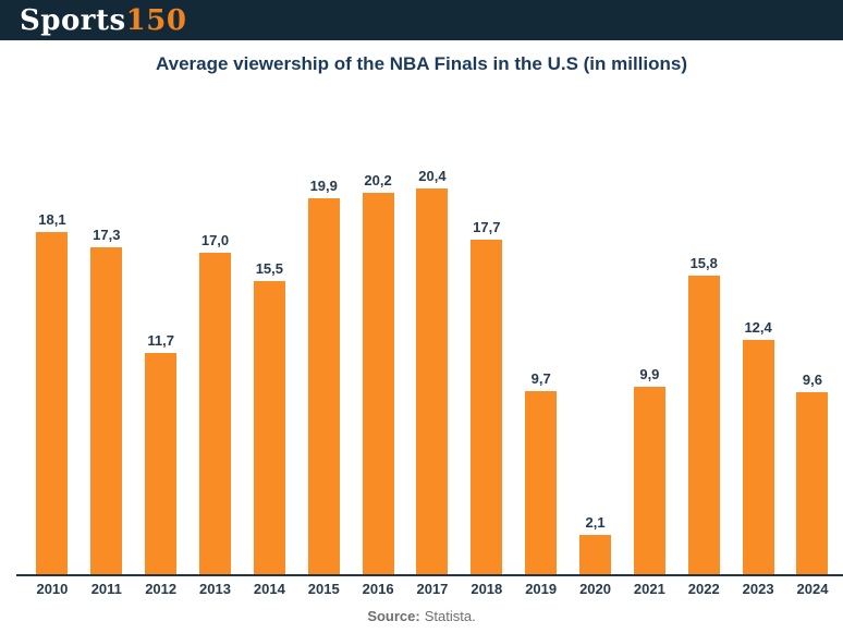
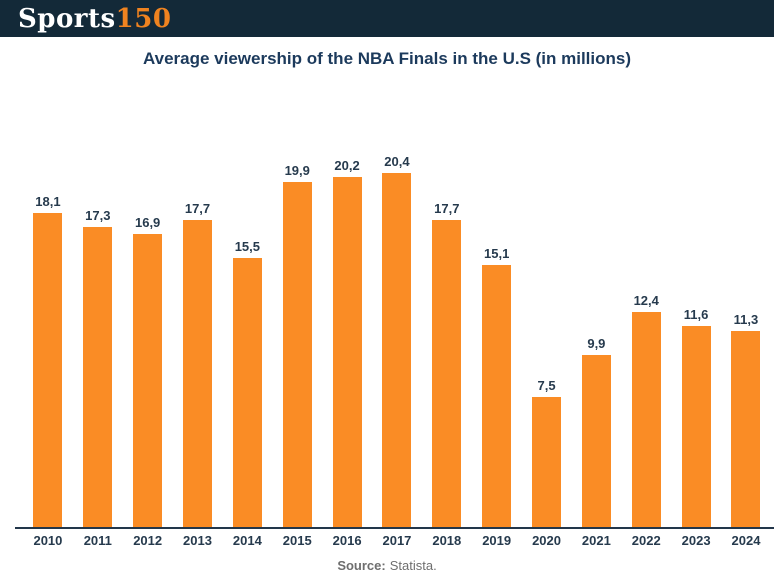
2012: 11,7 -> 16,9
2013: 17,0 -> 17,7
2019: 9,7 -> 15,1
2020: 2,1 -> 7,5
2022: 15,8 -> 12,4
2023: 12,4 -> 11,6
2024: 9,6 -> 11,3
